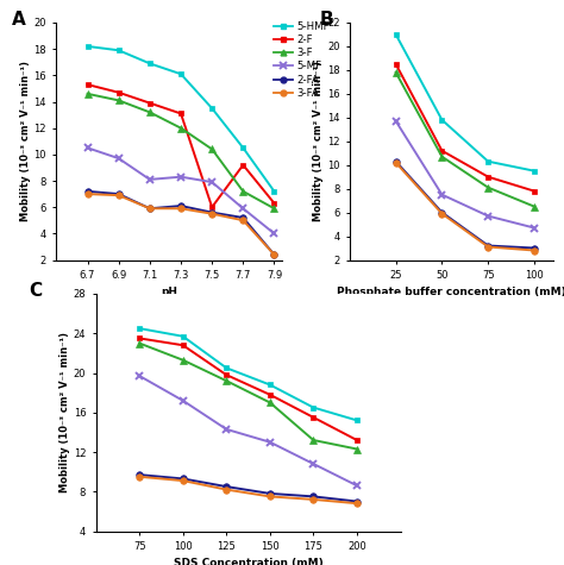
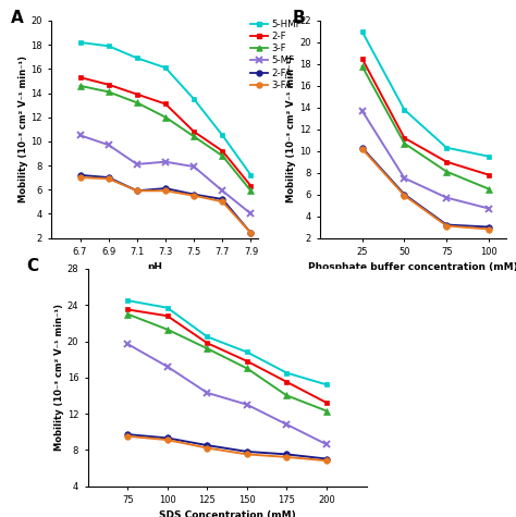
2-F/7.5: 6.0 -> 10.8
3-F/7.7: 7.2 -> 8.8
3-F/175: 13.2 -> 14.0
